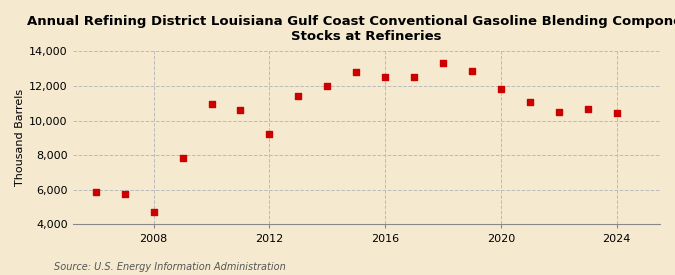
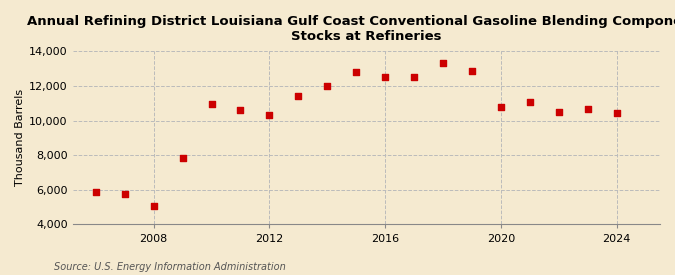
2008: 4,700 -> 5,100
2012: 9,200 -> 10,400
2020: 11,800 -> 10,800
